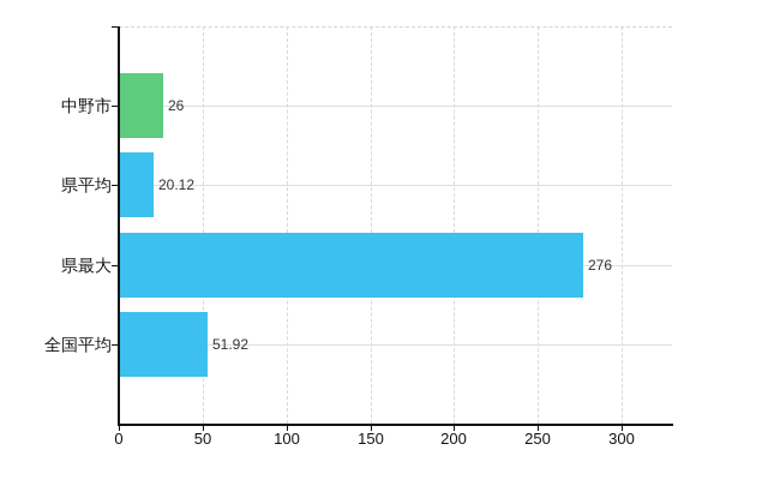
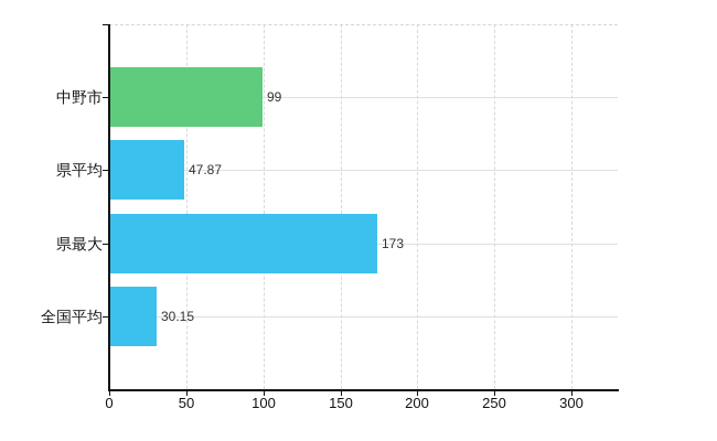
中野市: 26 -> 99
県平均: 20.12 -> 47.87
県最大: 276 -> 173
全国平均: 51.92 -> 30.15
